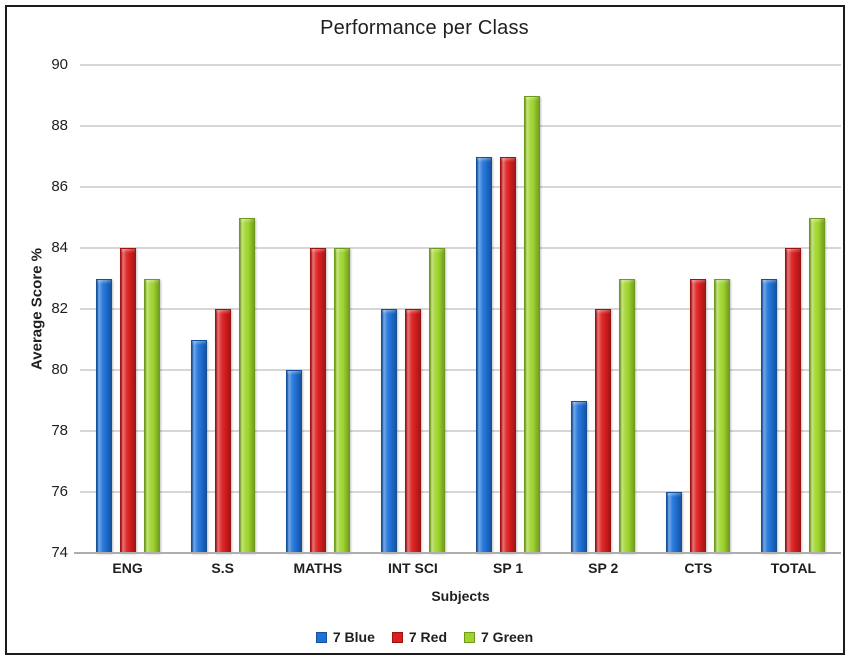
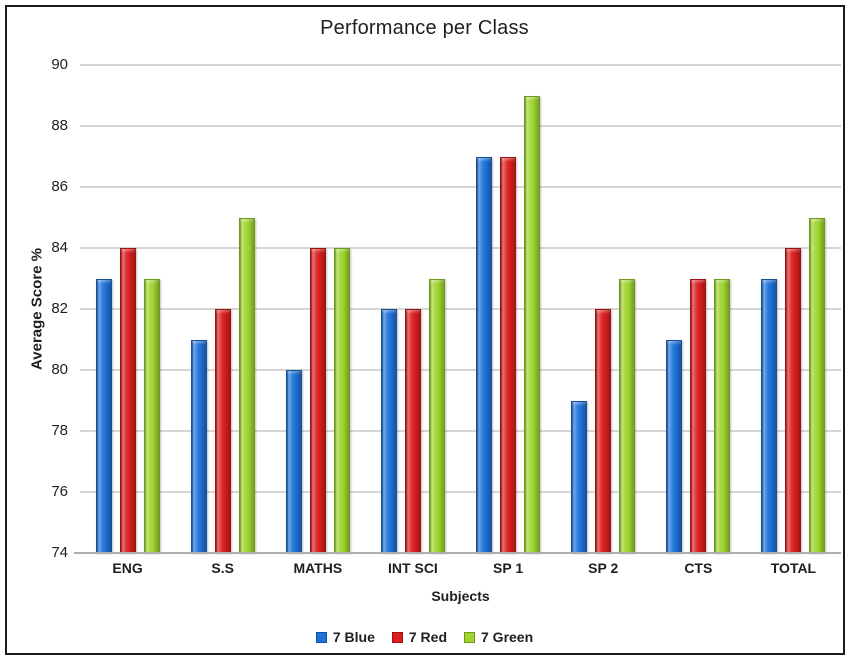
7 Green/INT SCI: 84 -> 83
7 Blue/CTS: 76 -> 81
